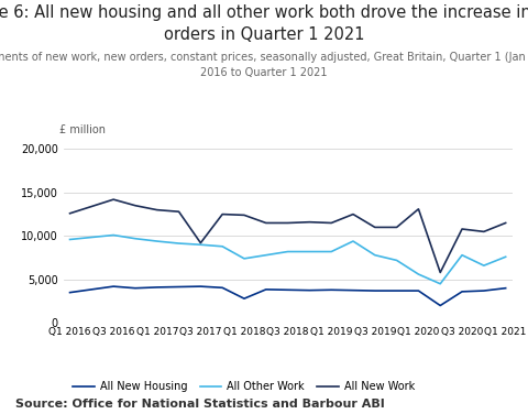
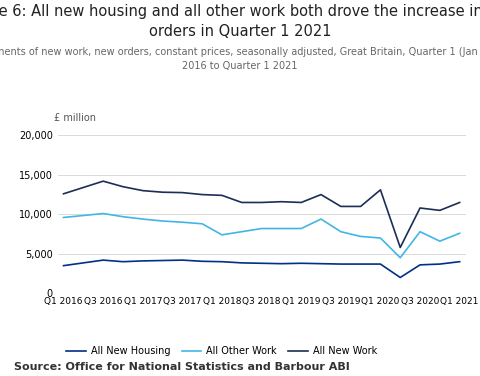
All New Work/Q3 2017: 9,200 -> 12,800
All New Housing/Q1 2018: 2,800 -> 4,000
All Other Work/Q1 2020: 5,600 -> 7,000
